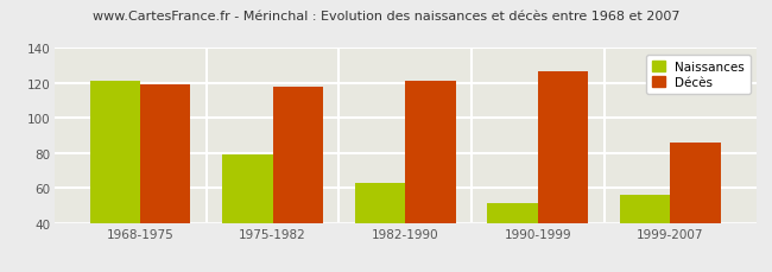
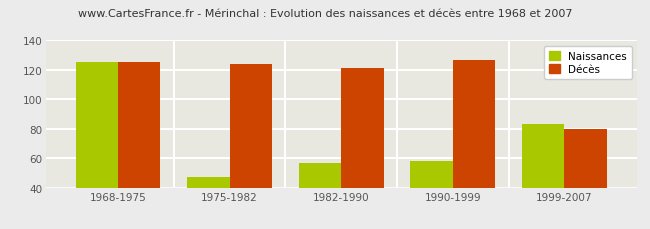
Naissances/1968-1975: 121 -> 125
Décès/1968-1975: 119 -> 125
Naissances/1975-1982: 79 -> 47
Décès/1975-1982: 118 -> 124
Naissances/1982-1990: 63 -> 57
Naissances/1990-1999: 51 -> 58
Naissances/1999-2007: 56 -> 83
Décès/1999-2007: 86 -> 80
